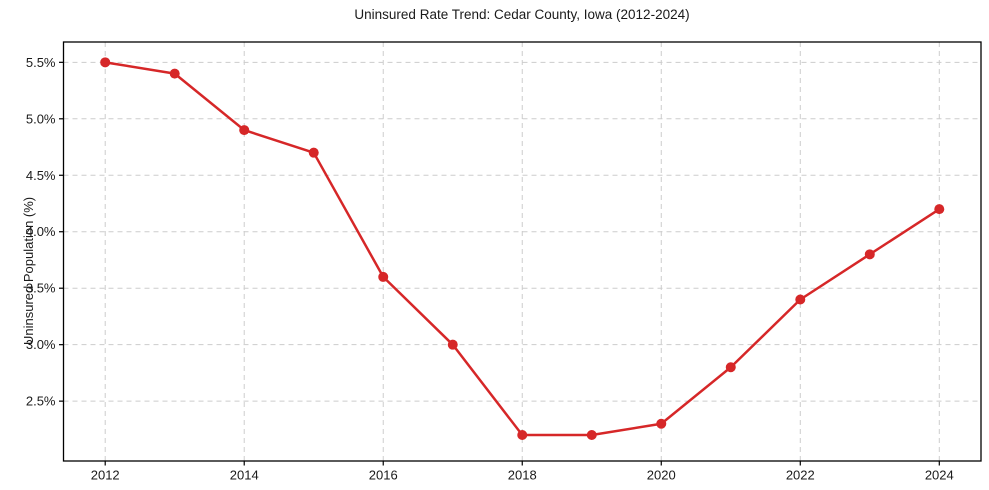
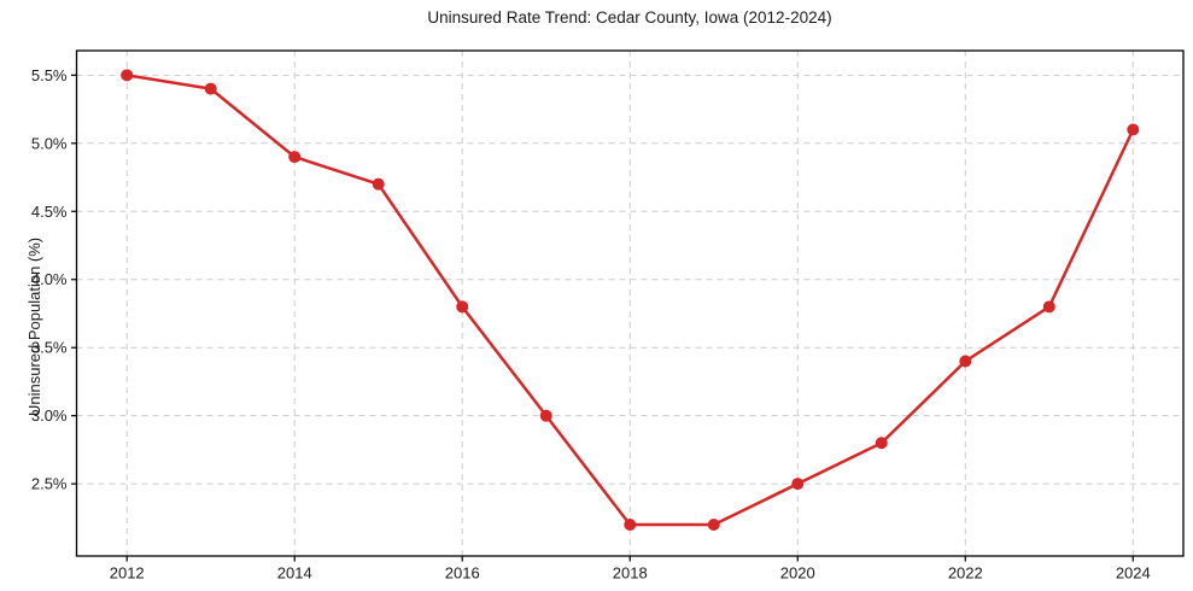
2016: 3.6% -> 3.8%
2020: 2.3% -> 2.5%
2024: 4.2% -> 5.1%
